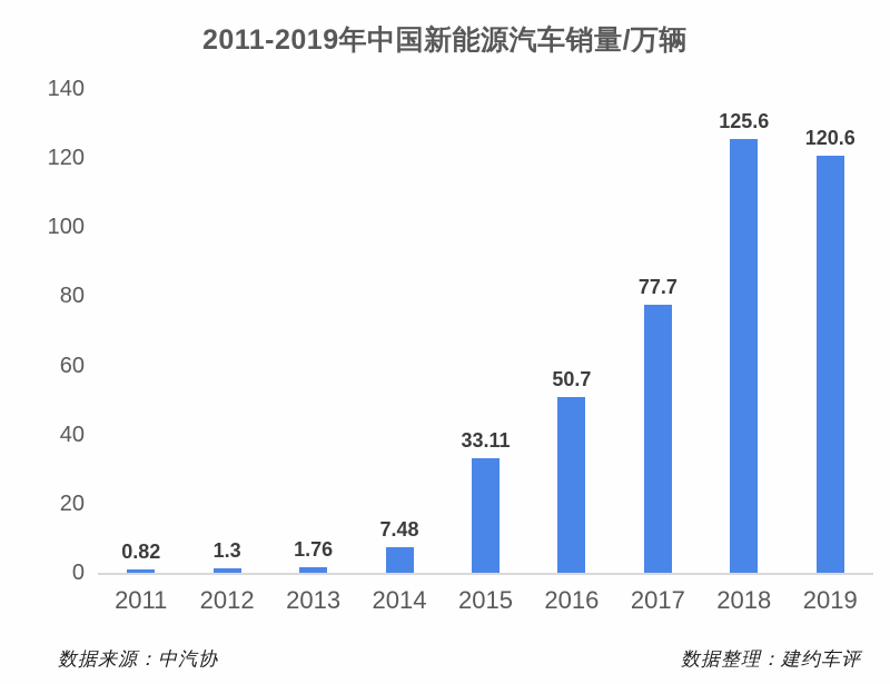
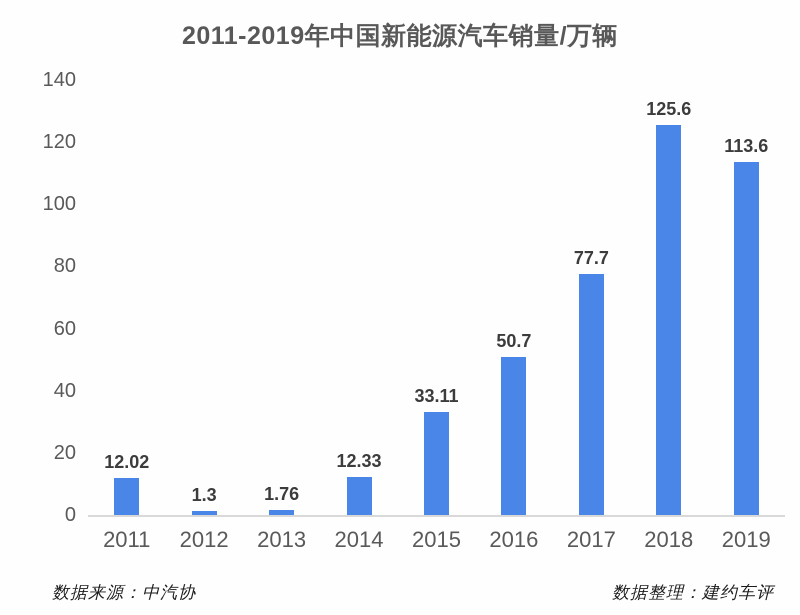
2011: 0.82 -> 12.02
2014: 7.48 -> 12.33
2019: 120.6 -> 113.6
